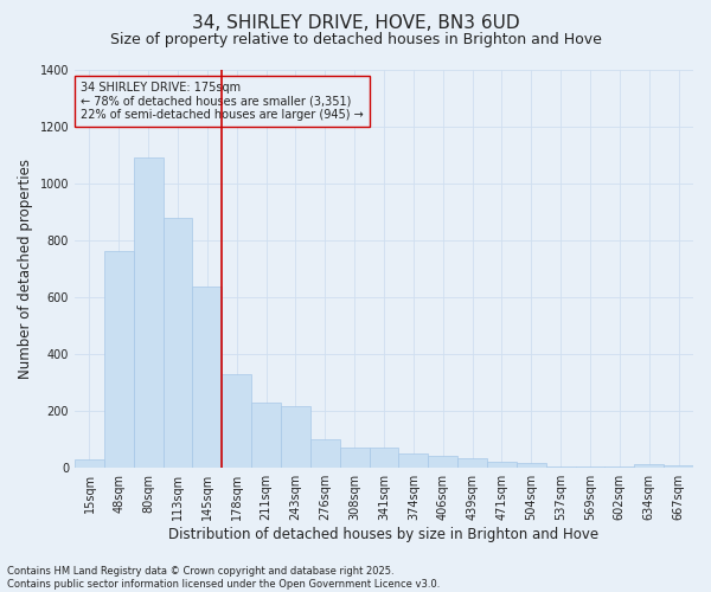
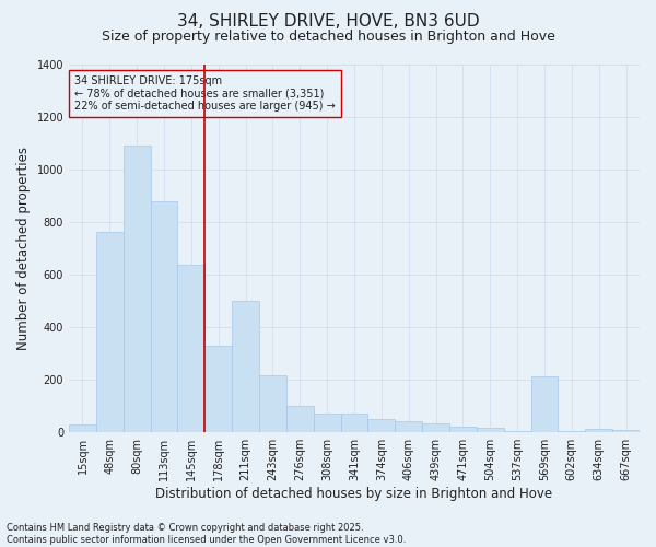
211sqm: 230 -> 500
569sqm: 4 -> 210
